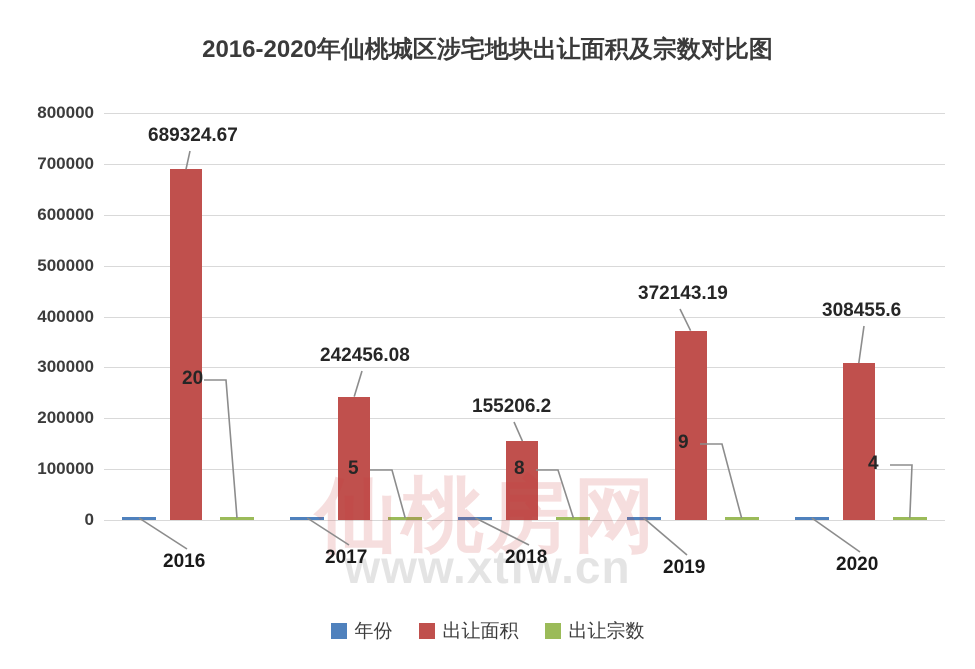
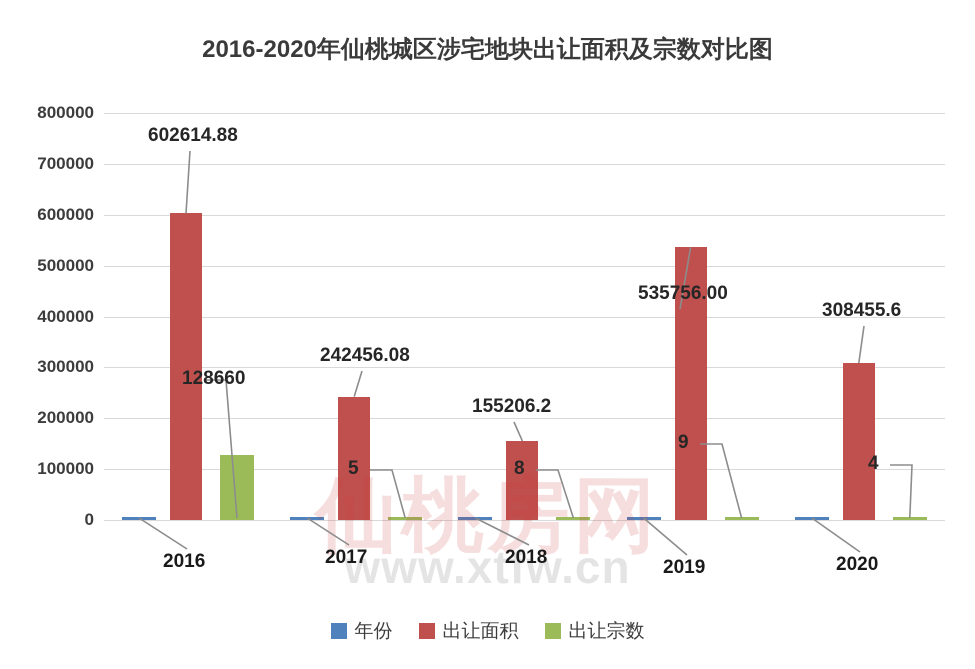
出让面积/2016: 689324.67 -> 602614.88
出让宗数/2016: 20 -> 128660
出让面积/2019: 372143.19 -> 535756.00
